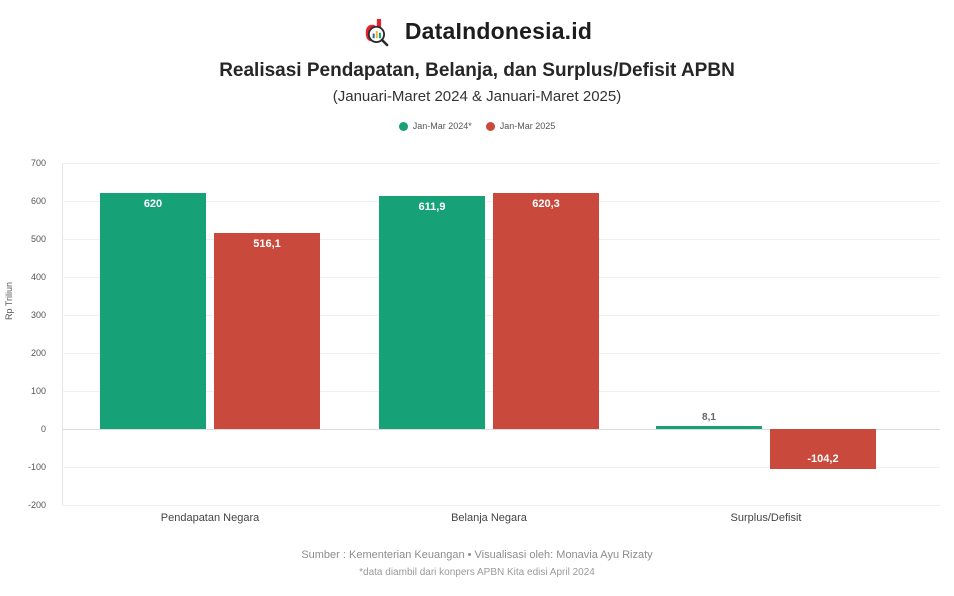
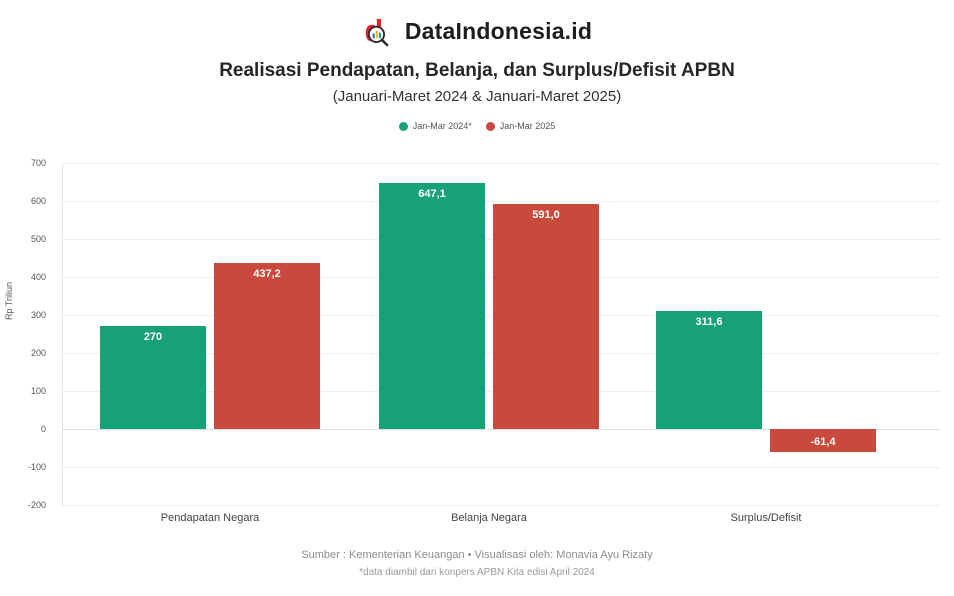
Jan-Mar 2024*/Pendapatan Negara: 620 -> 270
Jan-Mar 2025/Pendapatan Negara: 516,1 -> 437,2
Jan-Mar 2024*/Belanja Negara: 611,9 -> 647,1
Jan-Mar 2025/Belanja Negara: 620,3 -> 591,0
Jan-Mar 2024*/Surplus/Defisit: 8,1 -> 311,6
Jan-Mar 2025/Surplus/Defisit: -104,2 -> -61,4
